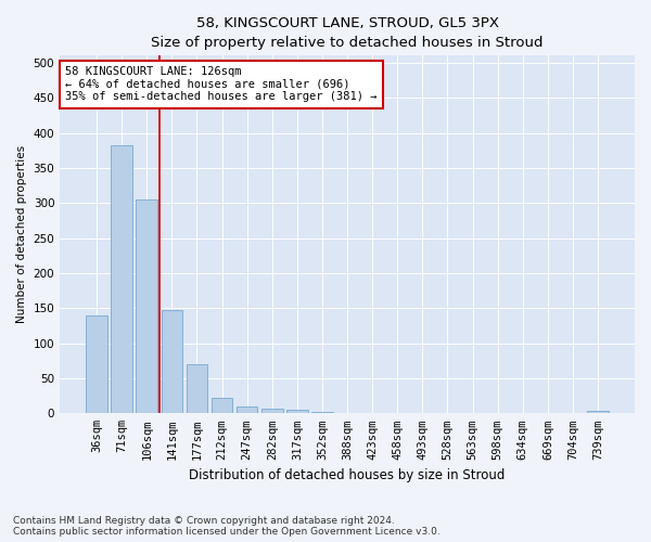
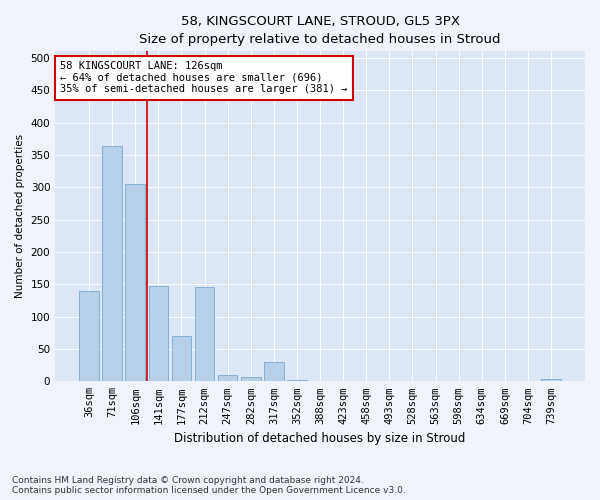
71sqm: 383 -> 364
212sqm: 22 -> 146
317sqm: 5 -> 30
